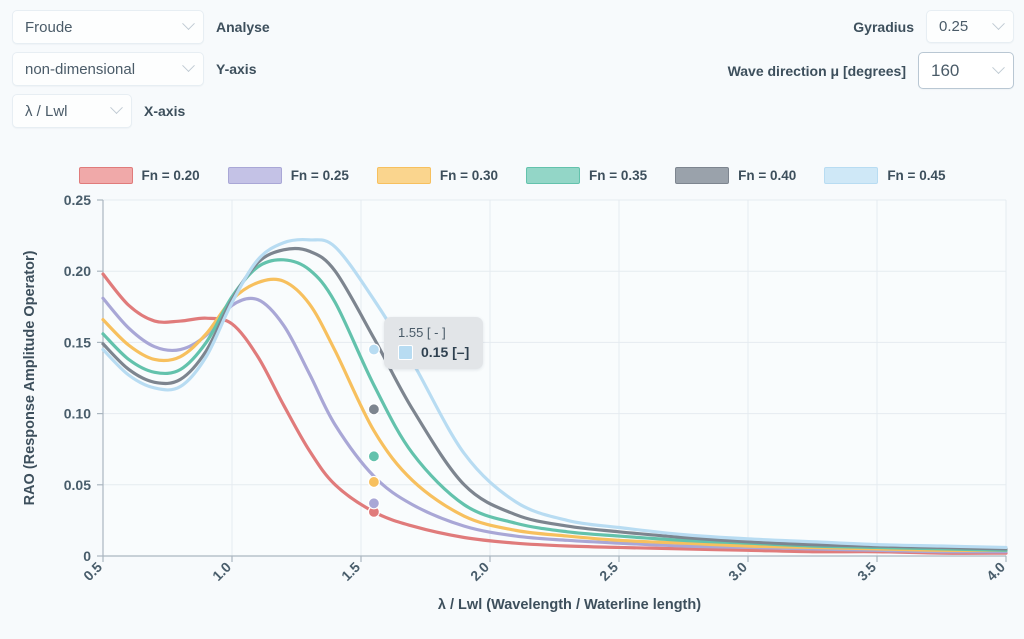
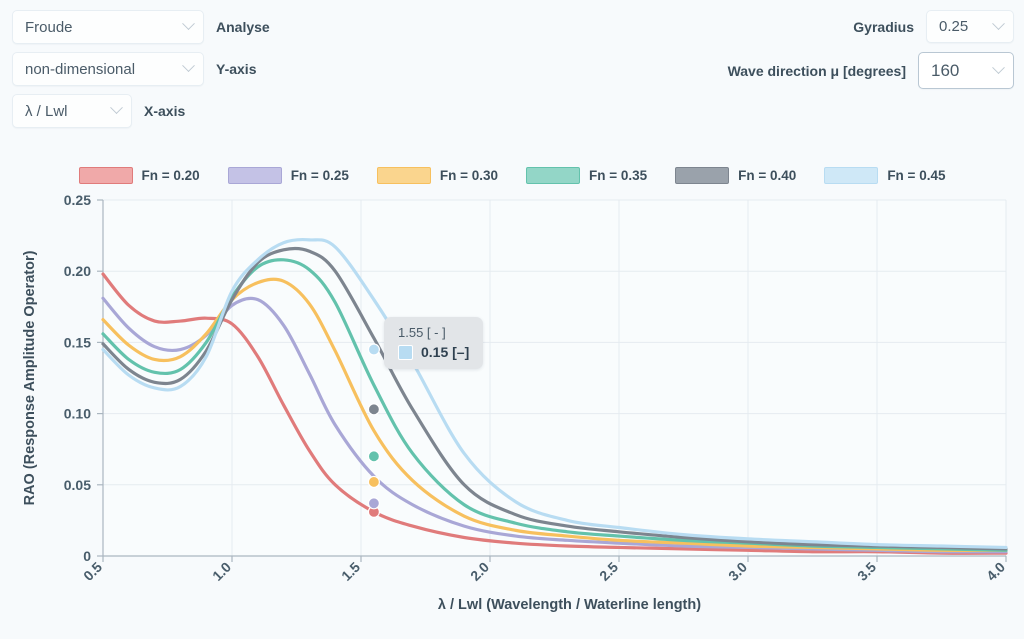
Fn = 0.45/1.0: 0.178 -> 0.186
